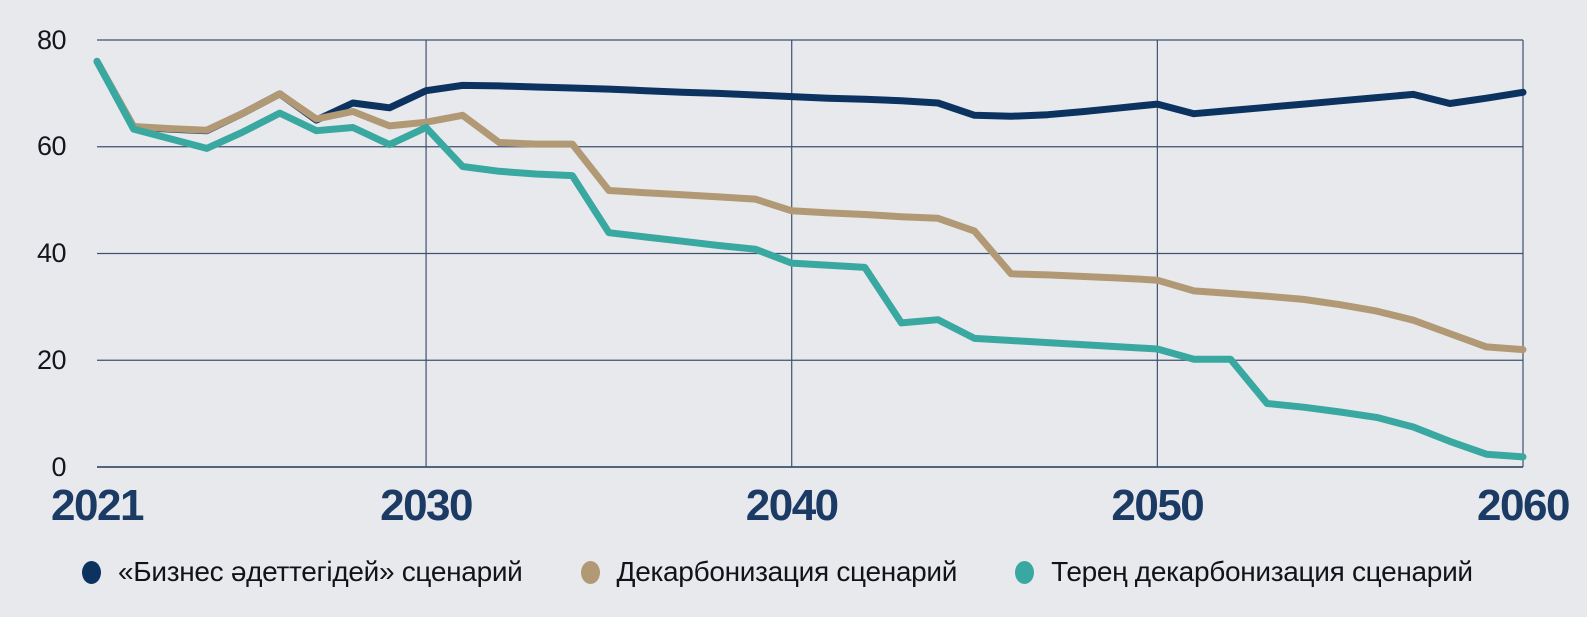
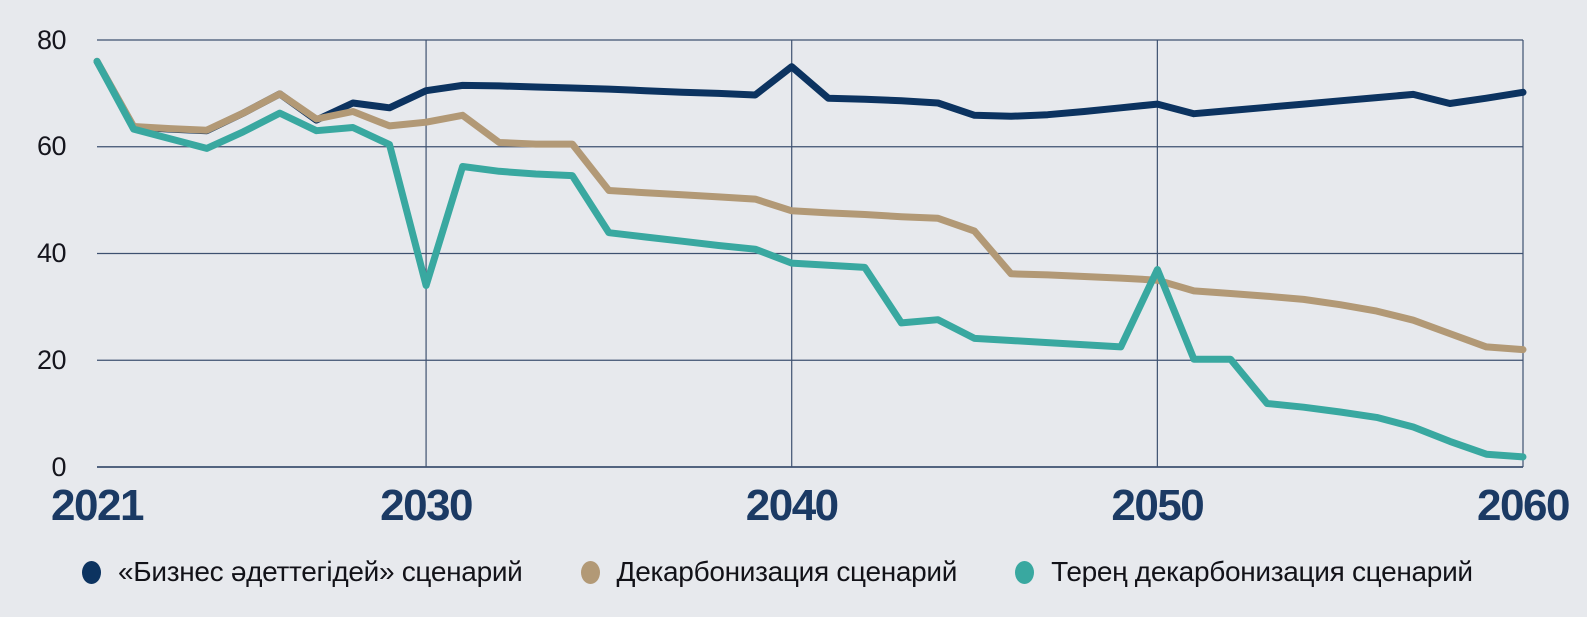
Терең декарбонизация сценарий/2030: 64 -> 34
«Бизнес әдеттегідей» сценарий/2040: 69 -> 75
Терең декарбонизация сценарий/2050: 22 -> 37
